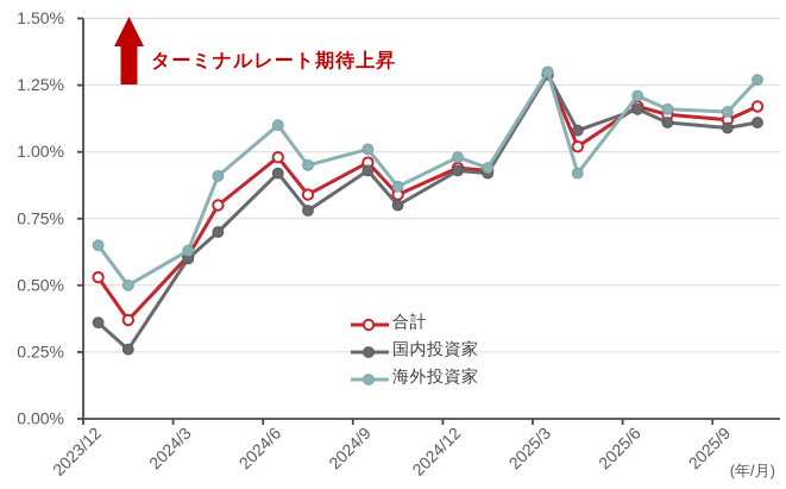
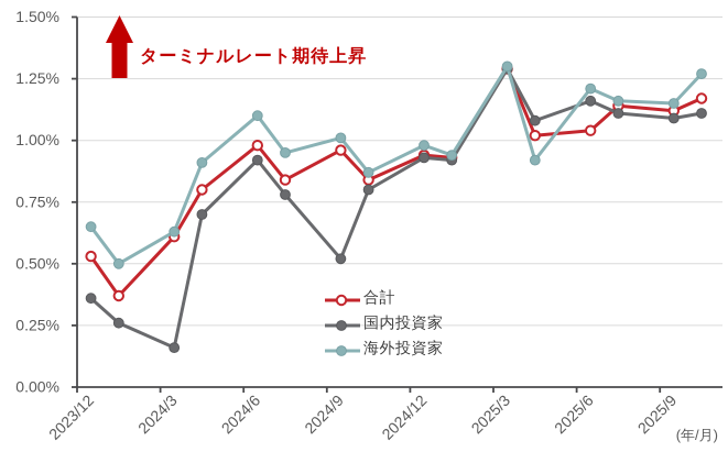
国内投資家/2024/3: 0.60% -> 0.16%
国内投資家/2024/9: 0.93% -> 0.52%
合計/2025/6: 1.17% -> 1.04%
